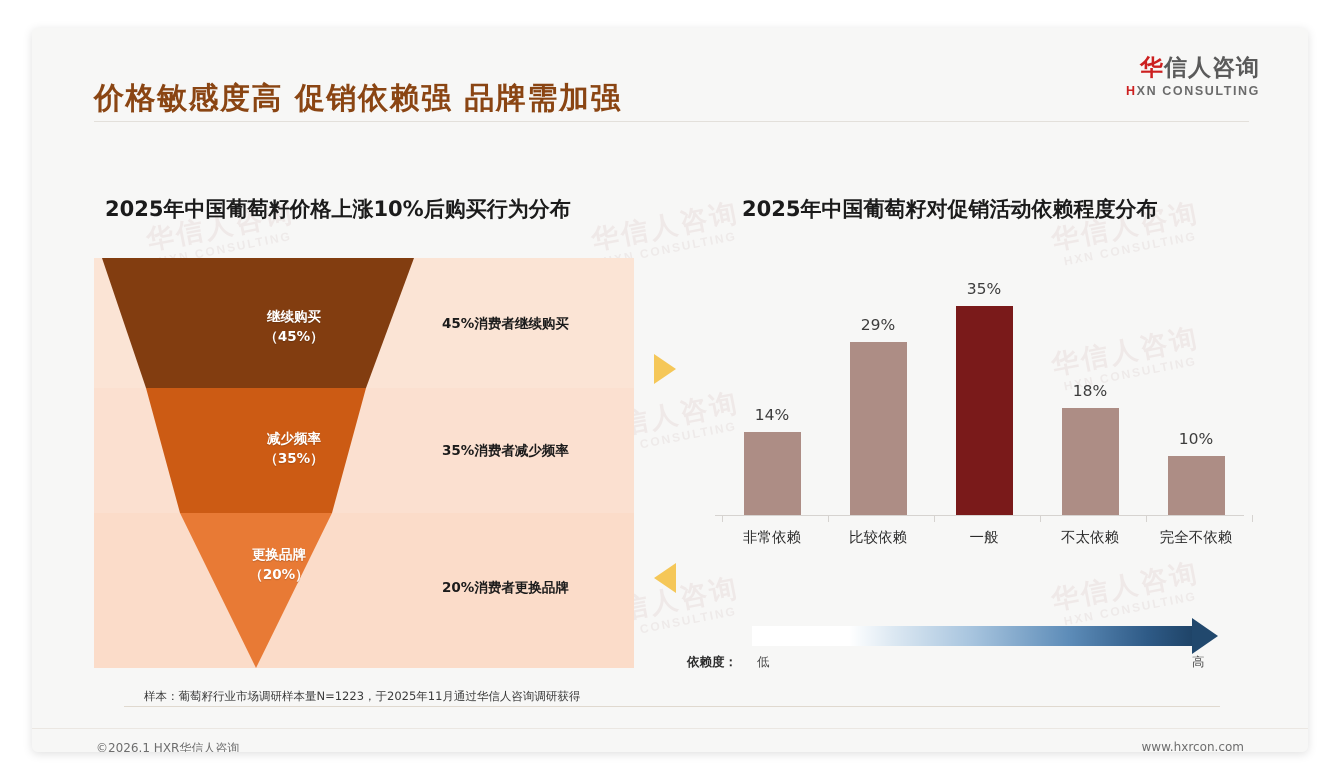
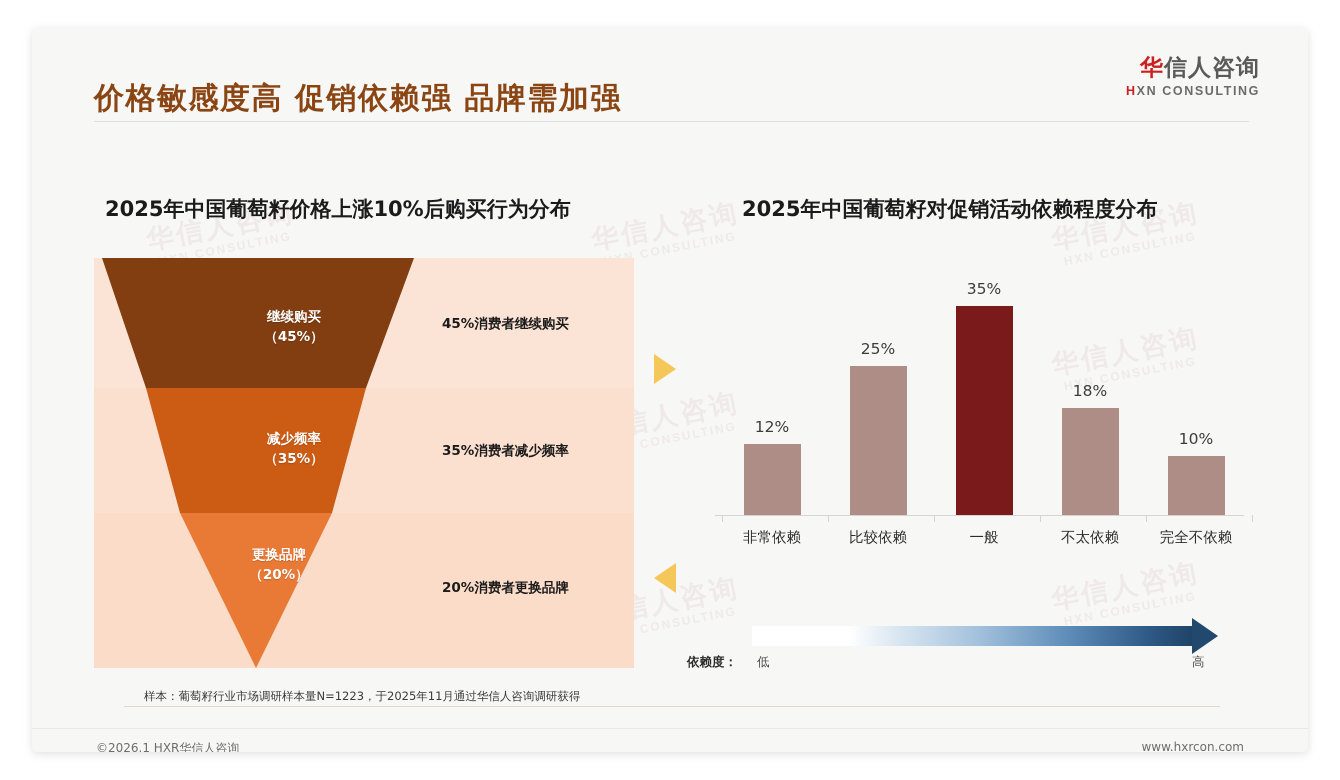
非常依赖: 14% -> 12%
比较依赖: 29% -> 25%
